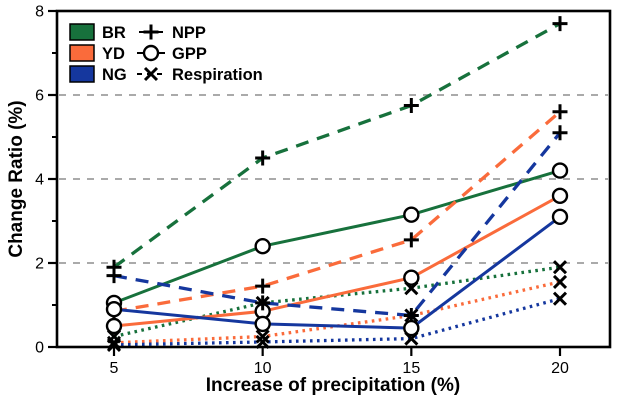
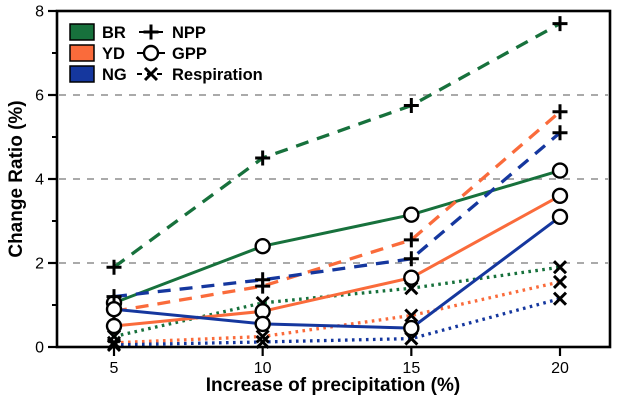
NG NPP/5: 1.7 -> 1.2
NG NPP/10: 1.1 -> 1.6
NG NPP/15: 0.8 -> 2.1
